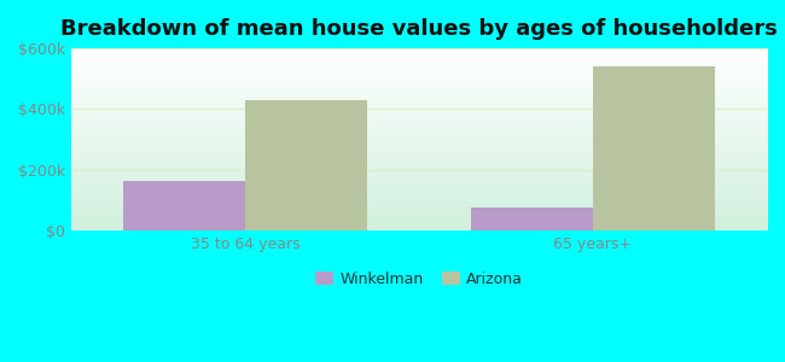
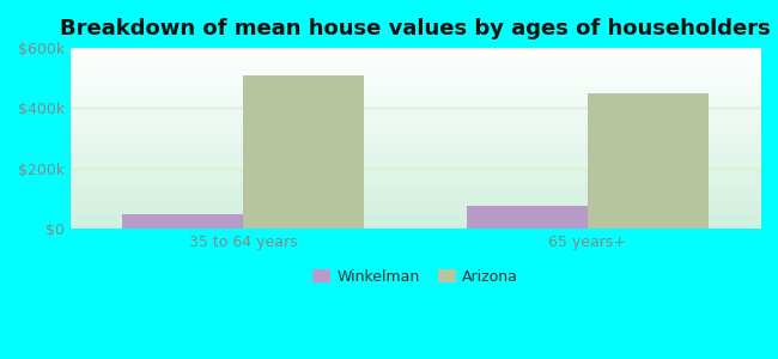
Winkelman/35 to 64 years: $165k -> $50k
Arizona/35 to 64 years: $430k -> $510k
Arizona/65 years+: $540k -> $450k
